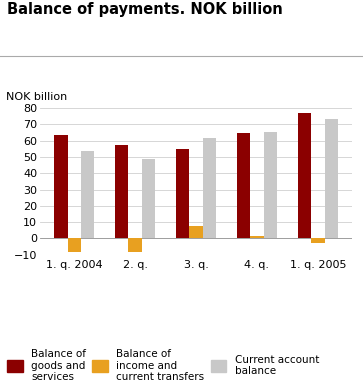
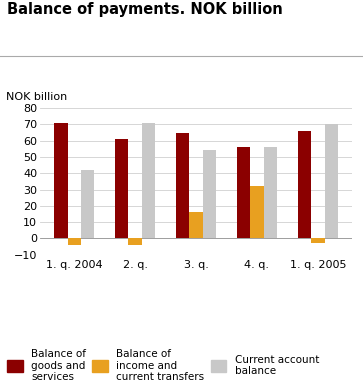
Balance of goods and services/1. q. 2004: 64 -> 71
Balance of income and current transfers/1. q. 2004: -8 -> -4
Current account balance/1. q. 2004: 54 -> 42
Balance of goods and services/2. q.: 58 -> 61
Balance of income and current transfers/2. q.: -8 -> -4
Current account balance/2. q.: 49 -> 71
Balance of goods and services/3. q.: 55 -> 65
Balance of income and current transfers/3. q.: 8 -> 16
Current account balance/3. q.: 62 -> 54
Balance of goods and services/4. q.: 65 -> 56
Balance of income and current transfers/4. q.: 2 -> 32
Current account balance/4. q.: 66 -> 56
Balance of goods and services/1. q. 2005: 77 -> 66
Current account balance/1. q. 2005: 74 -> 70
